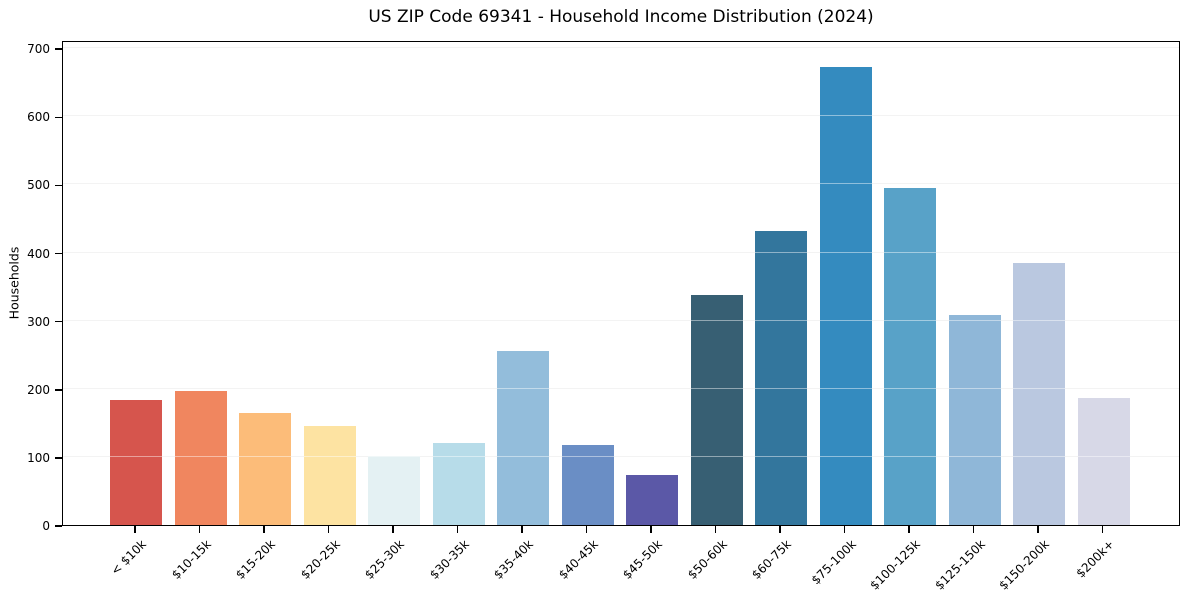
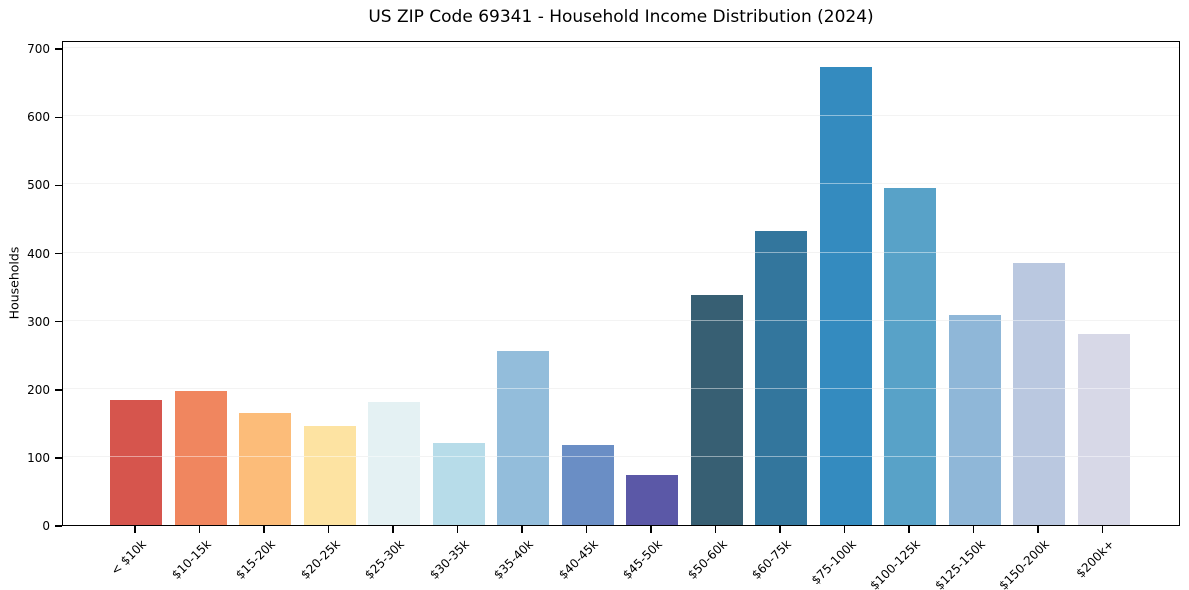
$25-30k: 100 -> 180
$200k+: 190 -> 280
